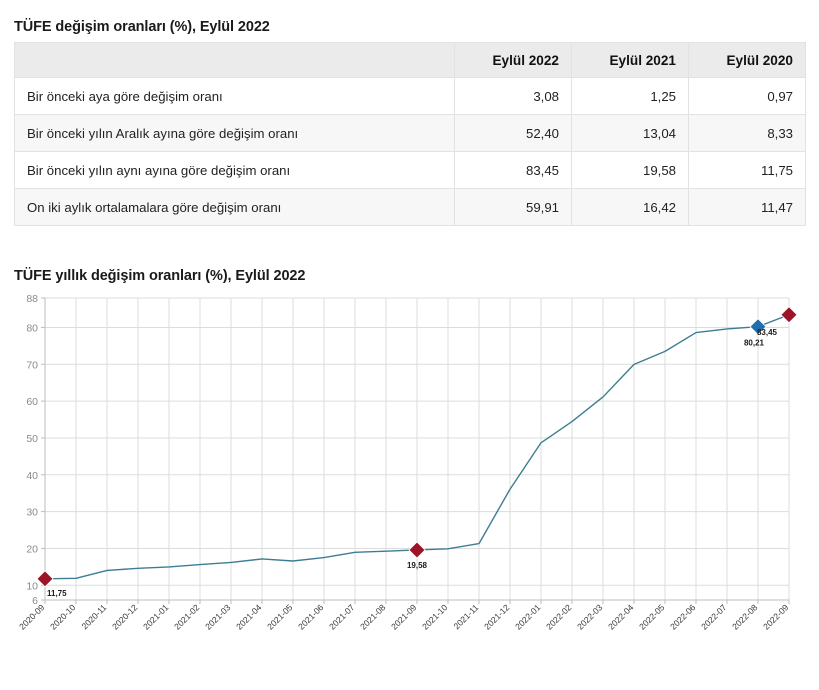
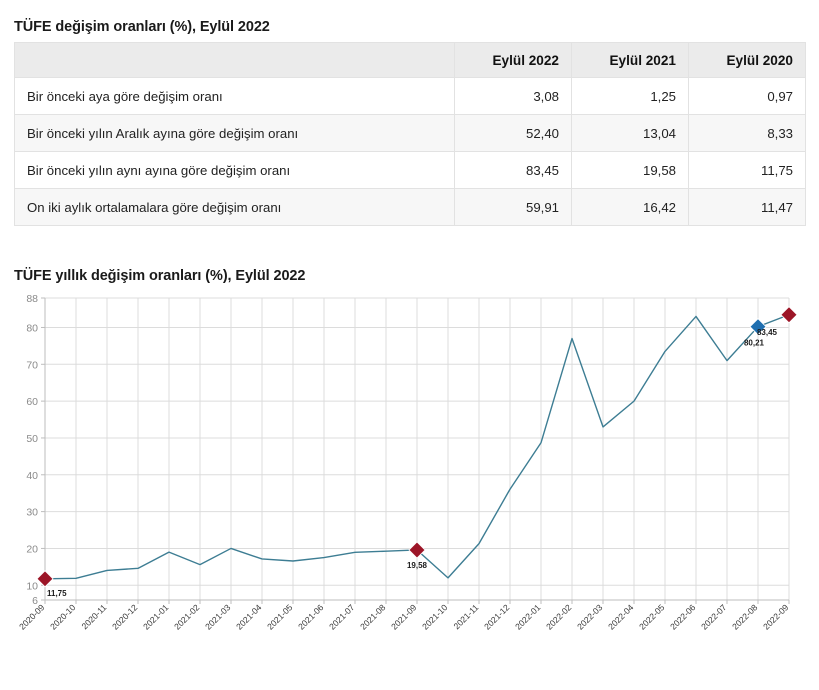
2021-01: 15 -> 19
2021-03: 16 -> 20
2021-10: 20 -> 12
2022-02: 54 -> 77
2022-03: 61 -> 53
2022-04: 70 -> 60
2022-06: 79 -> 83
2022-07: 80 -> 71
